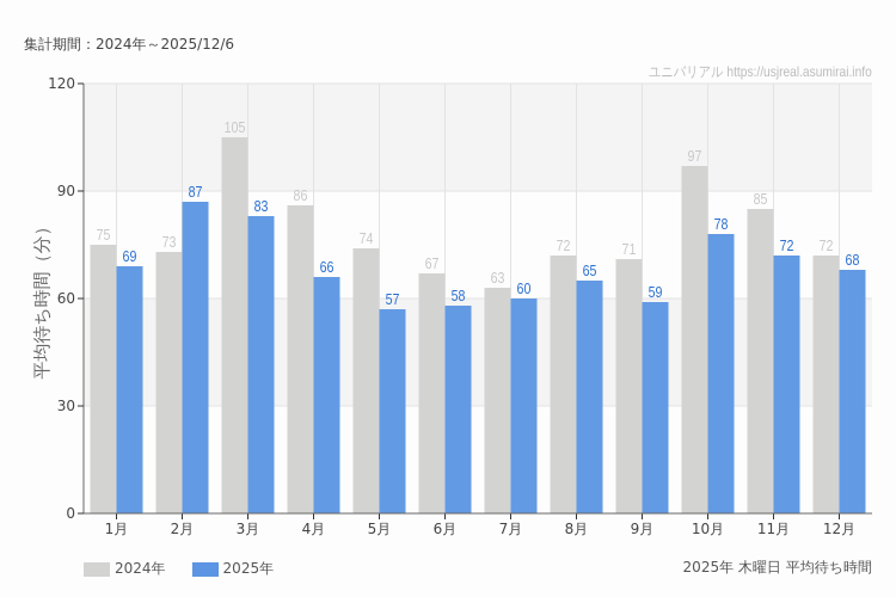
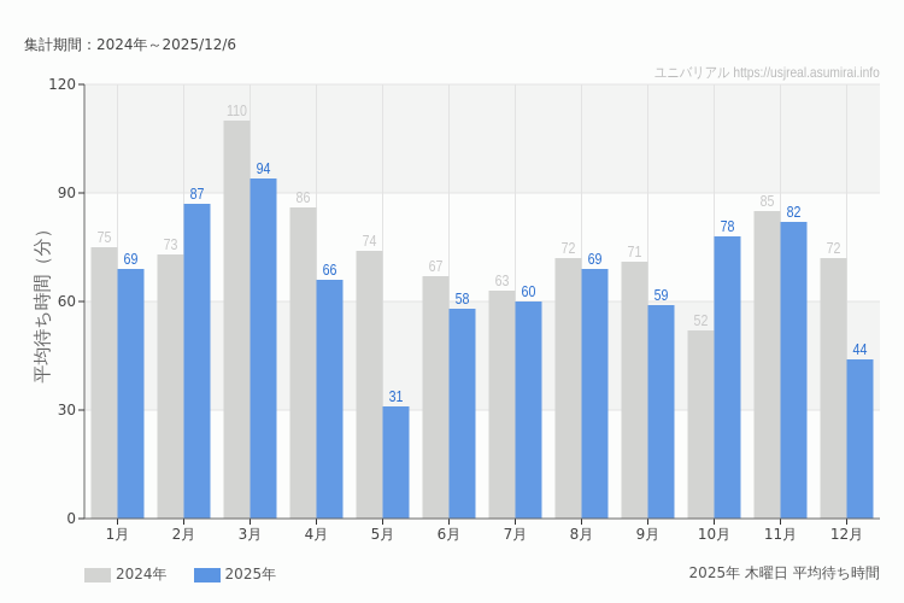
2024年/3月: 105 -> 110
2025年/3月: 83 -> 94
2025年/5月: 57 -> 31
2025年/8月: 65 -> 69
2024年/10月: 97 -> 52
2025年/11月: 72 -> 82
2025年/12月: 68 -> 44
